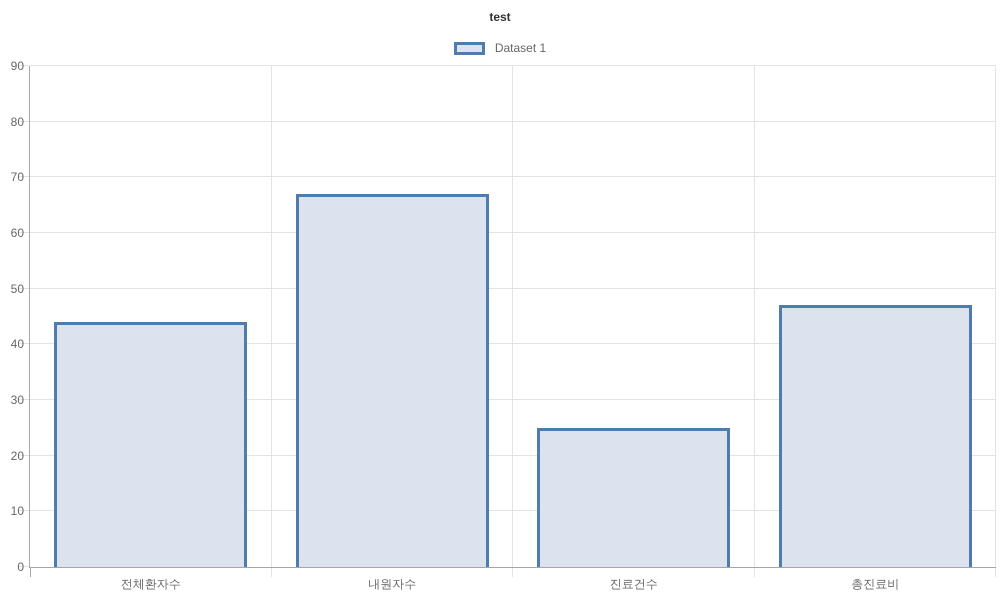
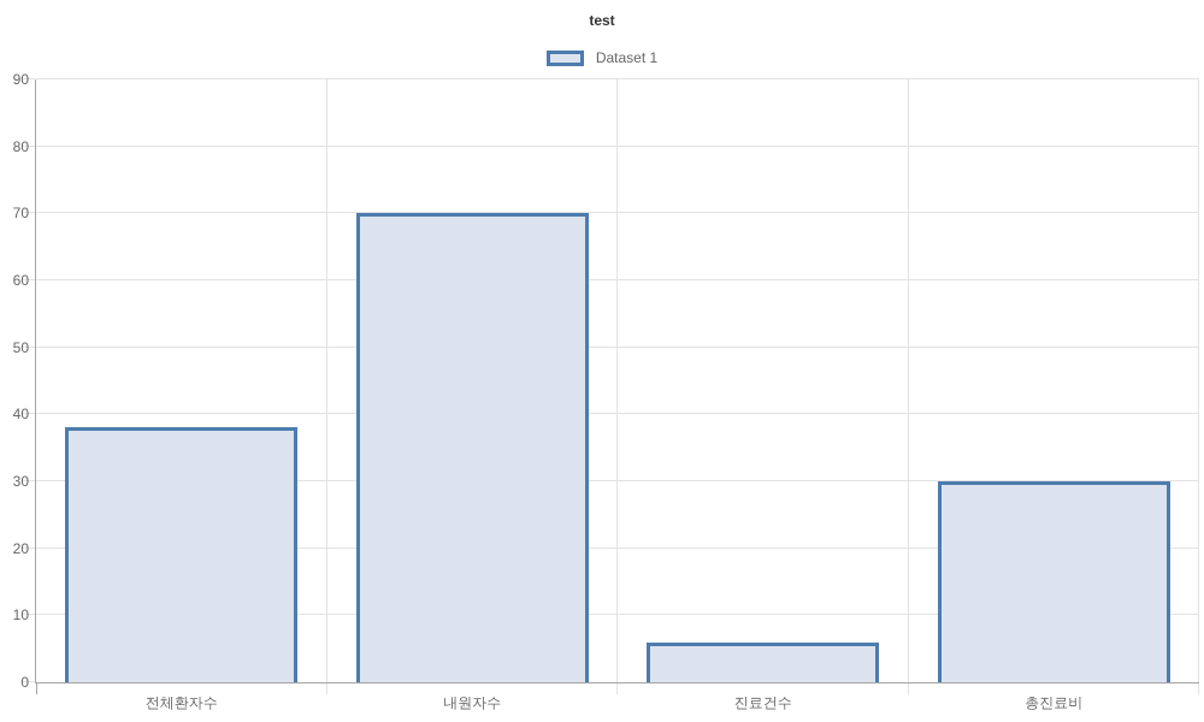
전체환자수: 44 -> 38
내원자수: 67 -> 70
진료건수: 25 -> 6
총진료비: 47 -> 30
